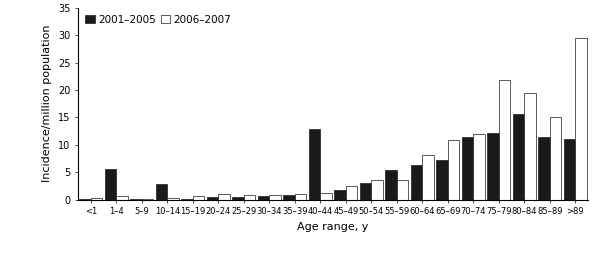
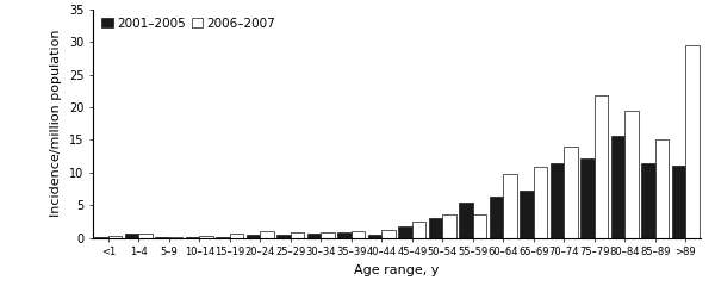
2001–2005/1–4: 5.6 -> 0.7
2001–2005/10–14: 2.8 -> 0.1
2001–2005/40–44: 12.8 -> 0.4
2006–2007/60–64: 8.2 -> 9.8
2006–2007/70–74: 12.0 -> 14.0
